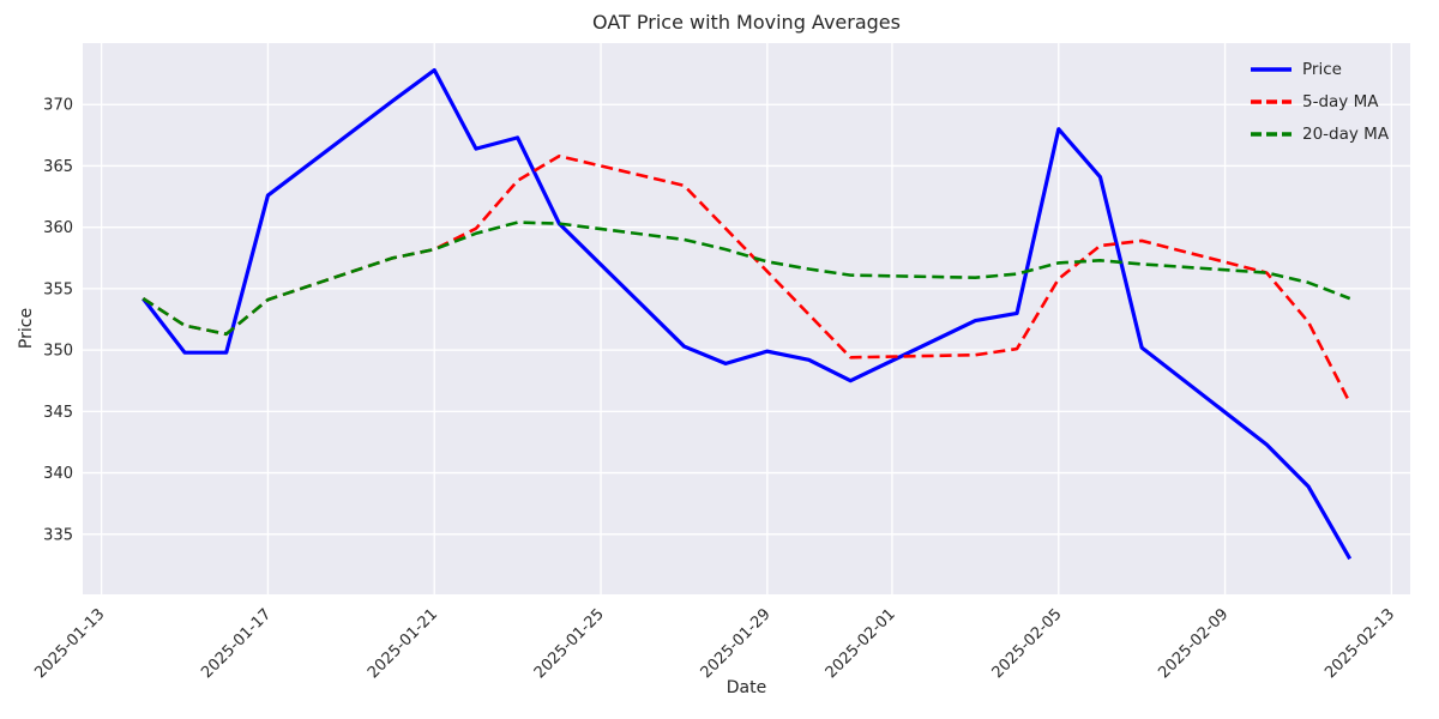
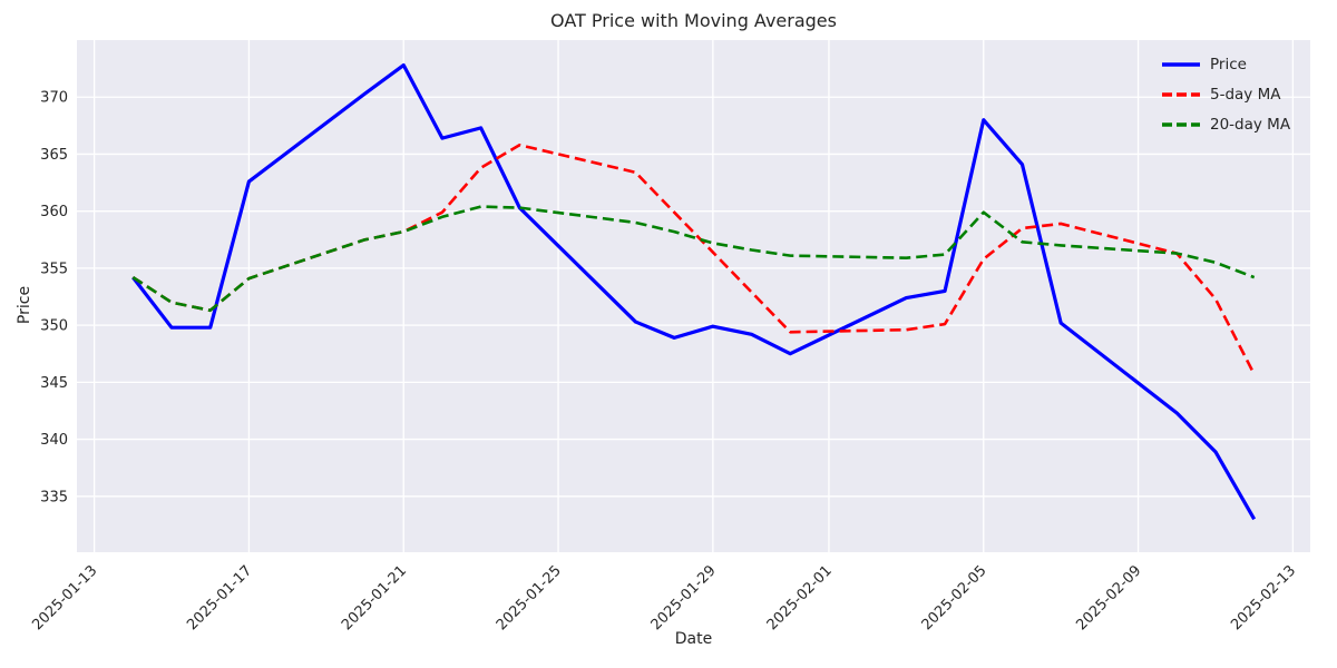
20-day MA/2025-02-05: 357.1 -> 359.9
